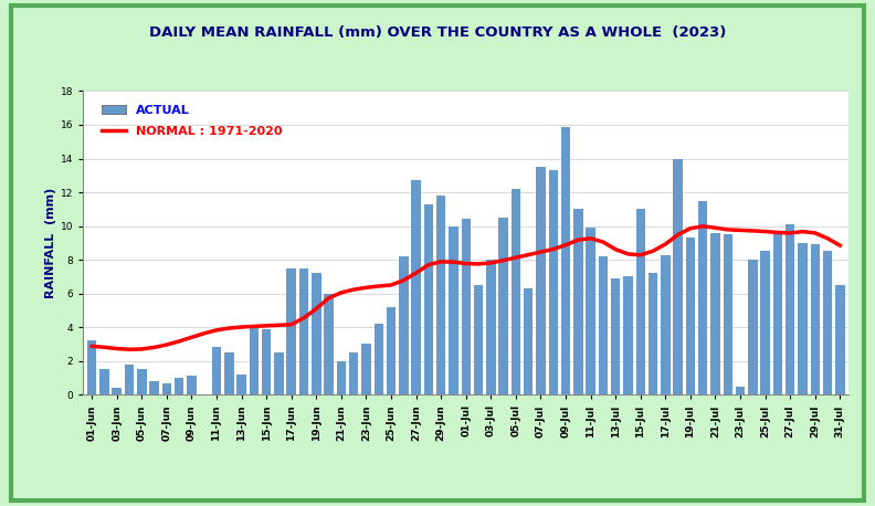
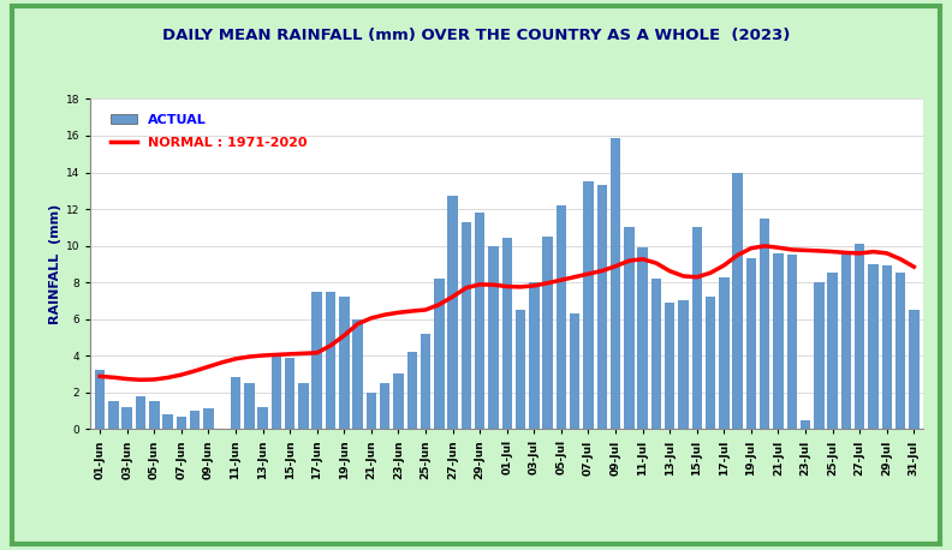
ACTUAL/03-Jun: 0.4 -> 1.2
